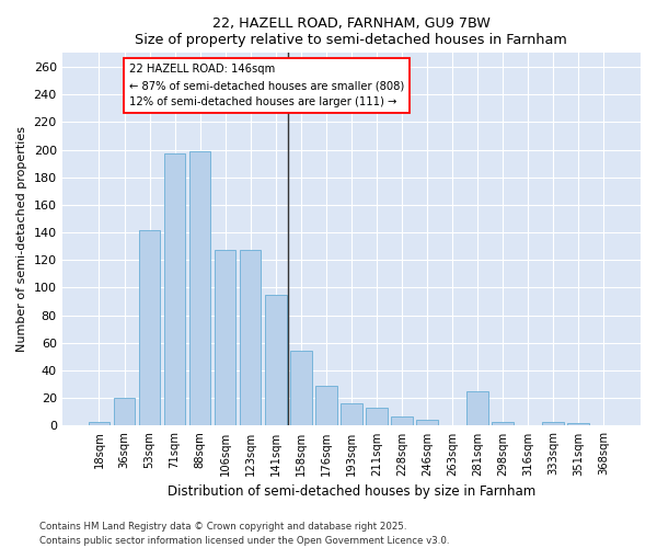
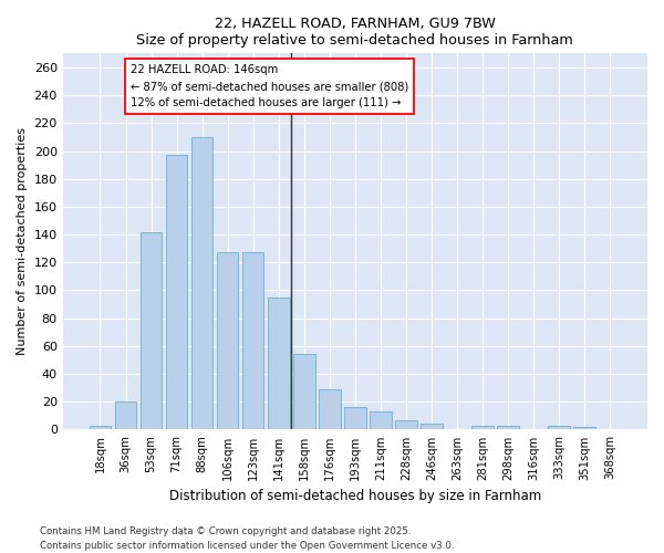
88sqm: 199 -> 210
281sqm: 25 -> 3
